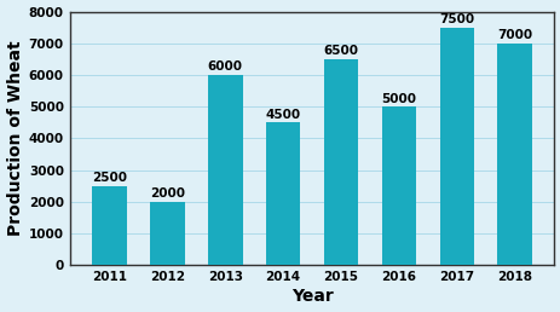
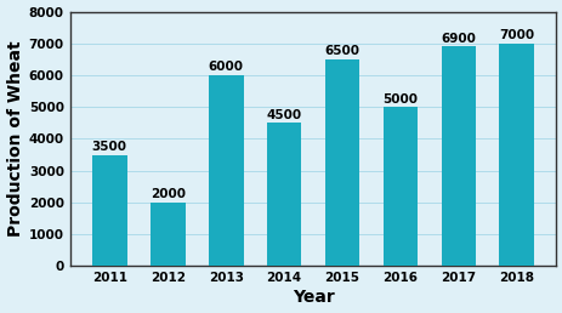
2011: 2500 -> 3500
2017: 7500 -> 6900
